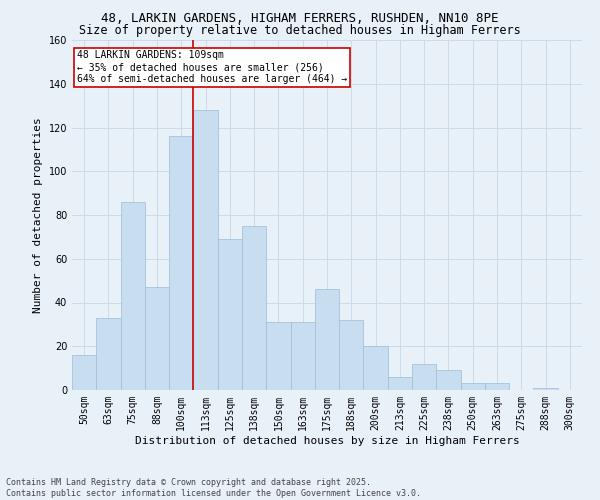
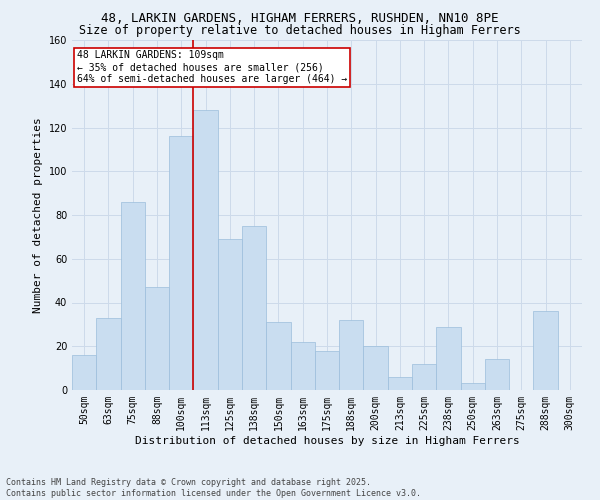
163sqm: 31 -> 22
175sqm: 46 -> 18
238sqm: 9 -> 29
263sqm: 3 -> 14
288sqm: 1 -> 36
